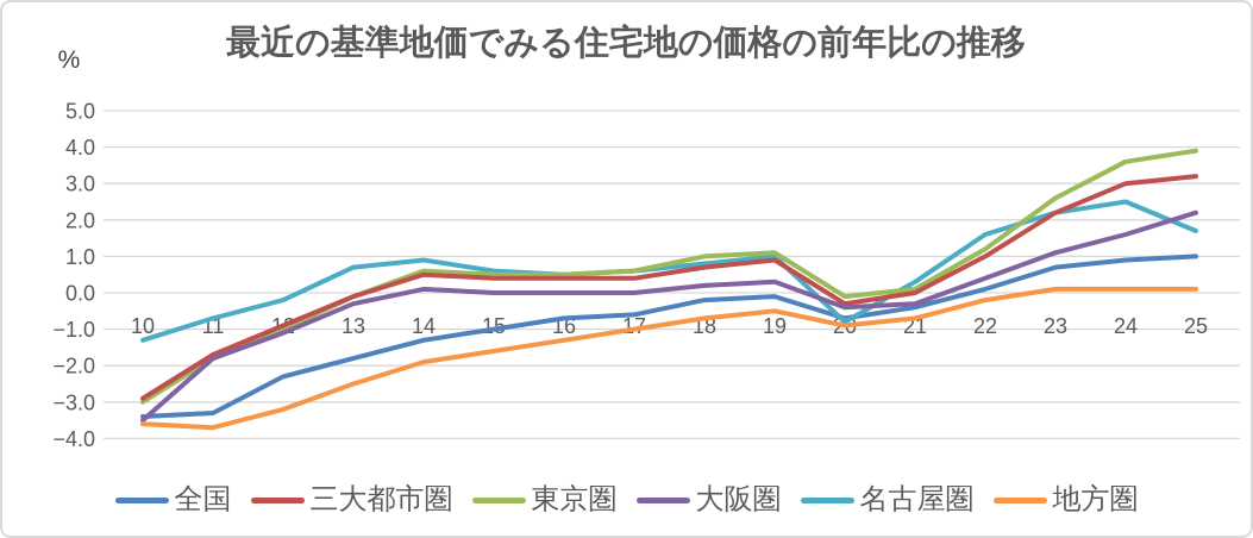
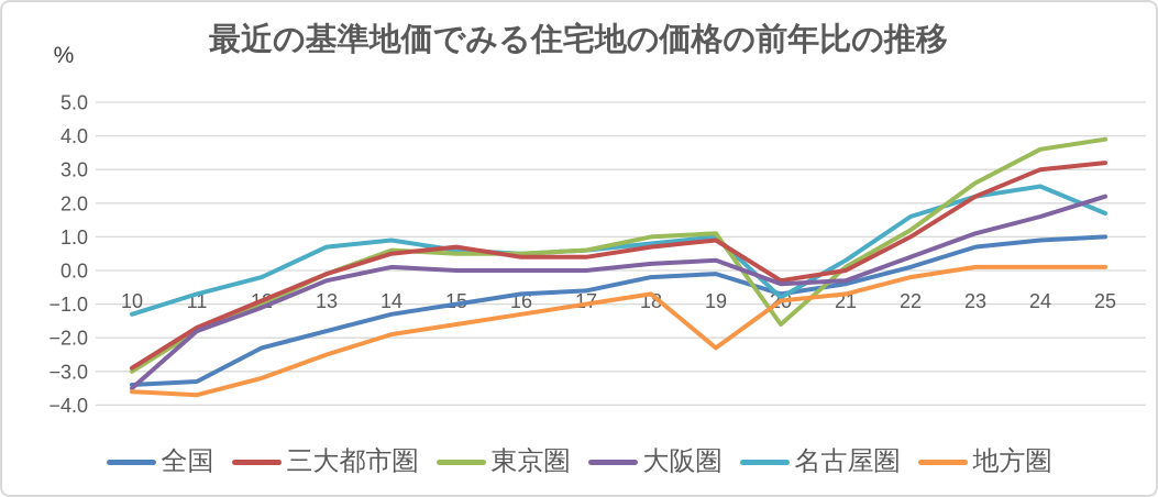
三大都市圏/15: 0.4 -> 0.7
地方圏/19: -0.5 -> -2.3
東京圏/20: -0.1 -> -1.6
